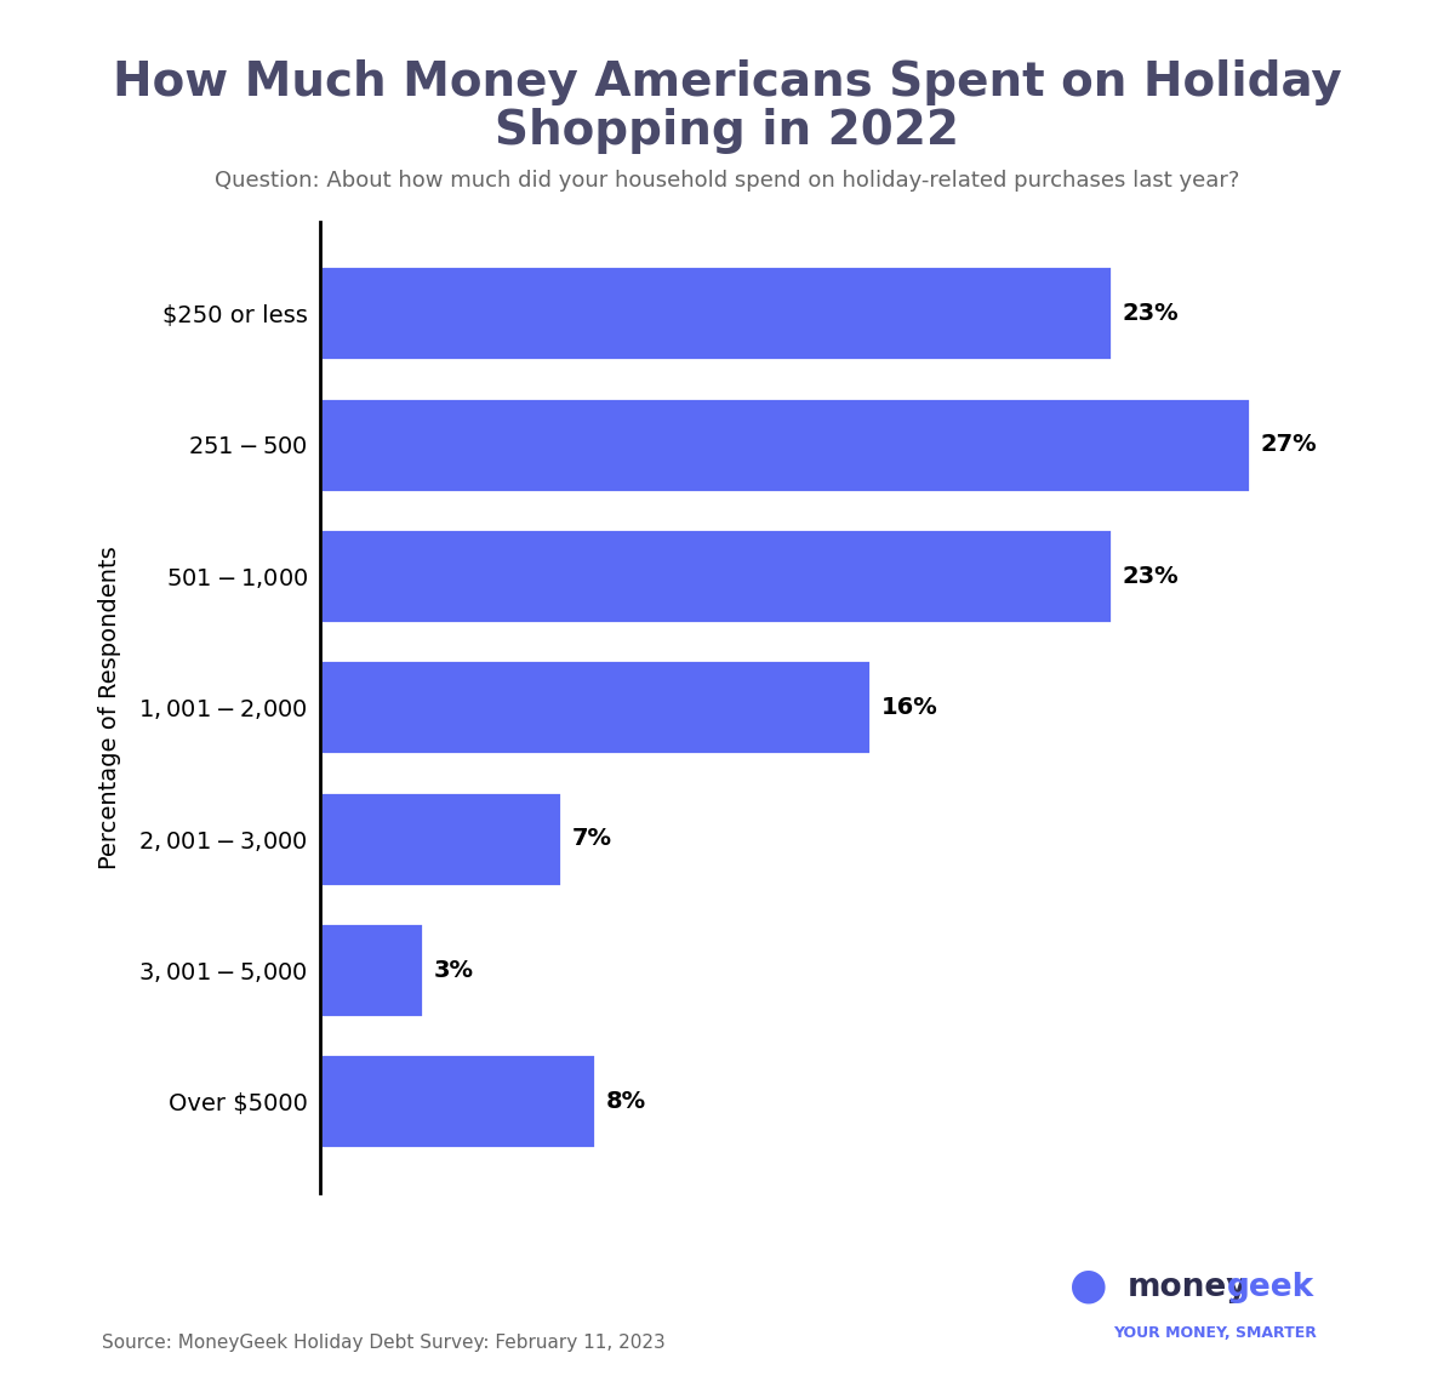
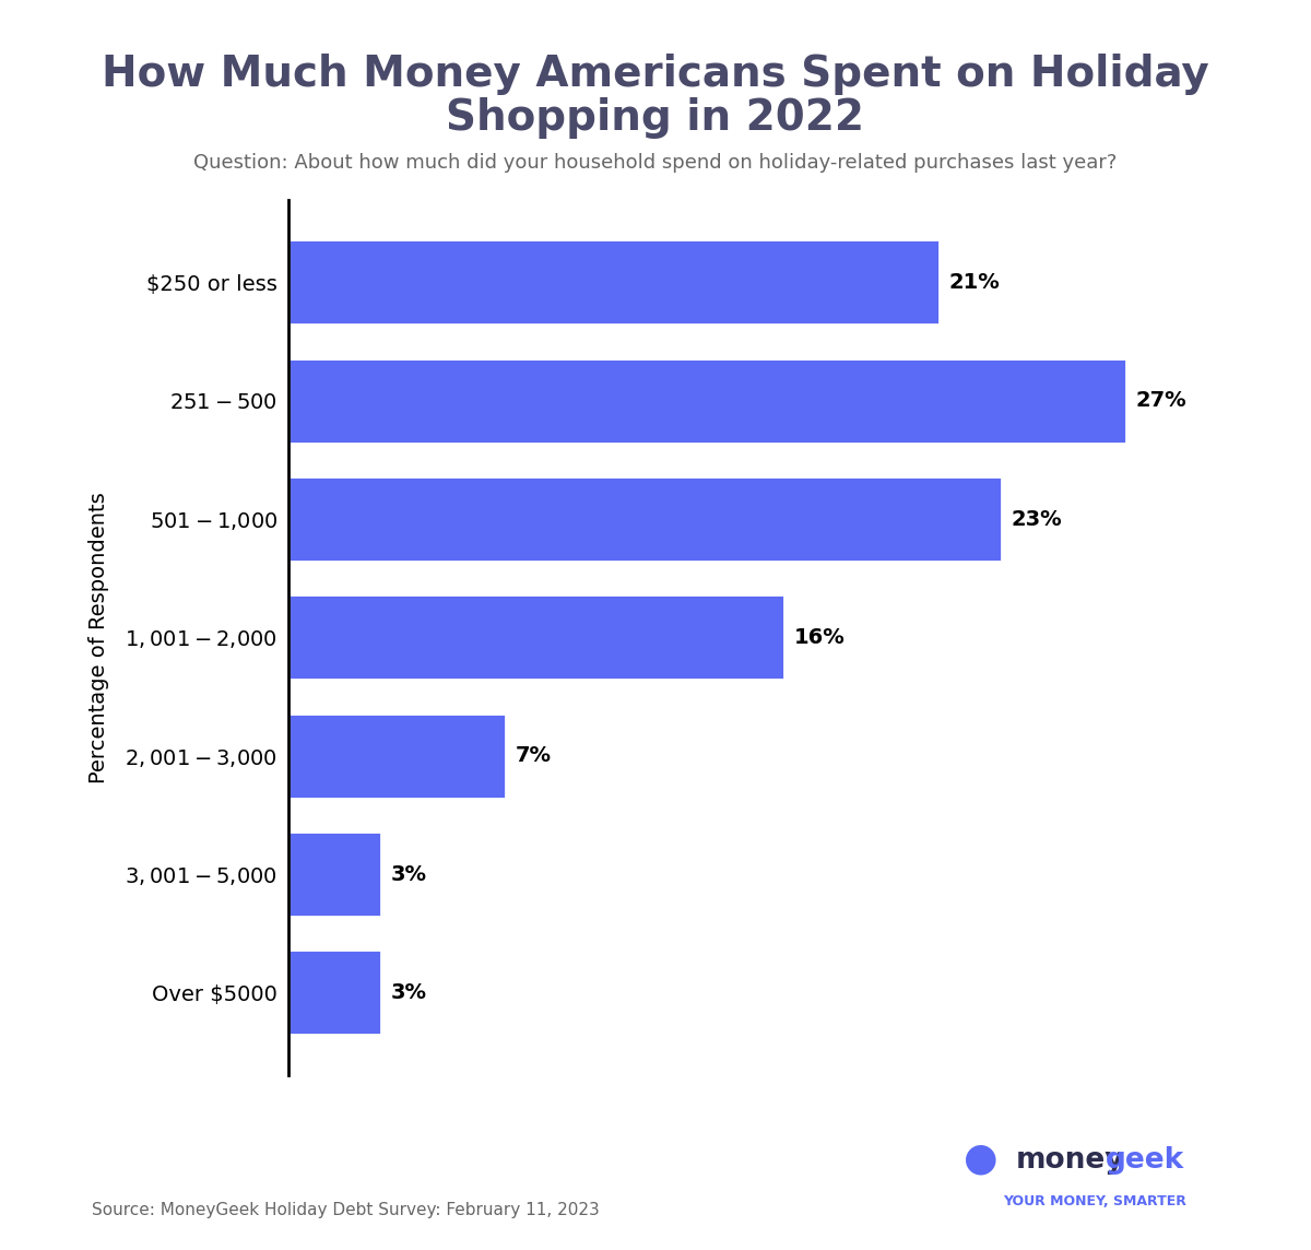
$250 or less: 23% -> 21%
Over $5000: 8% -> 3%
